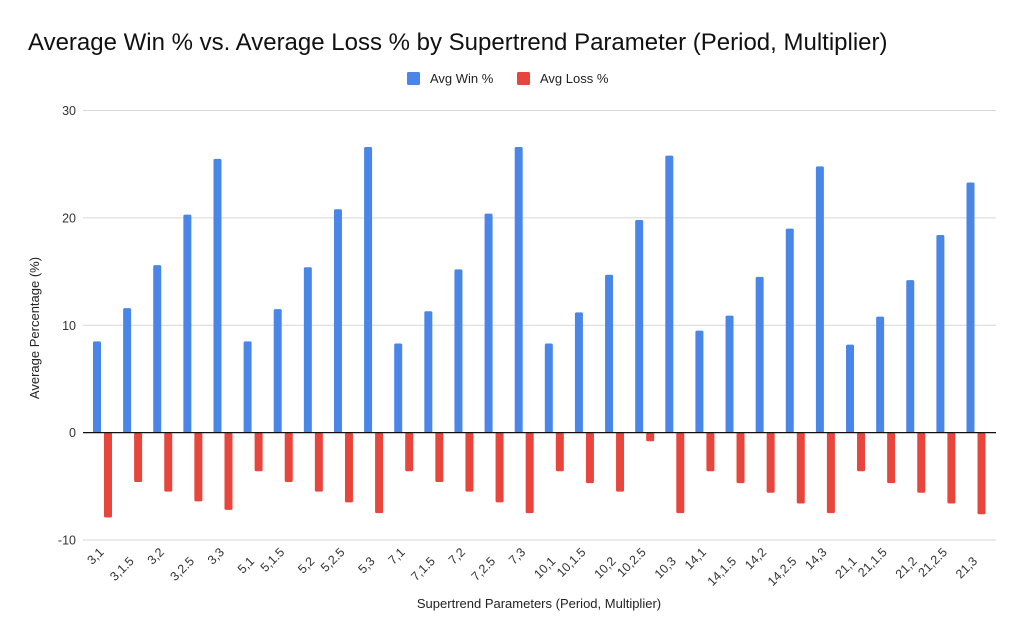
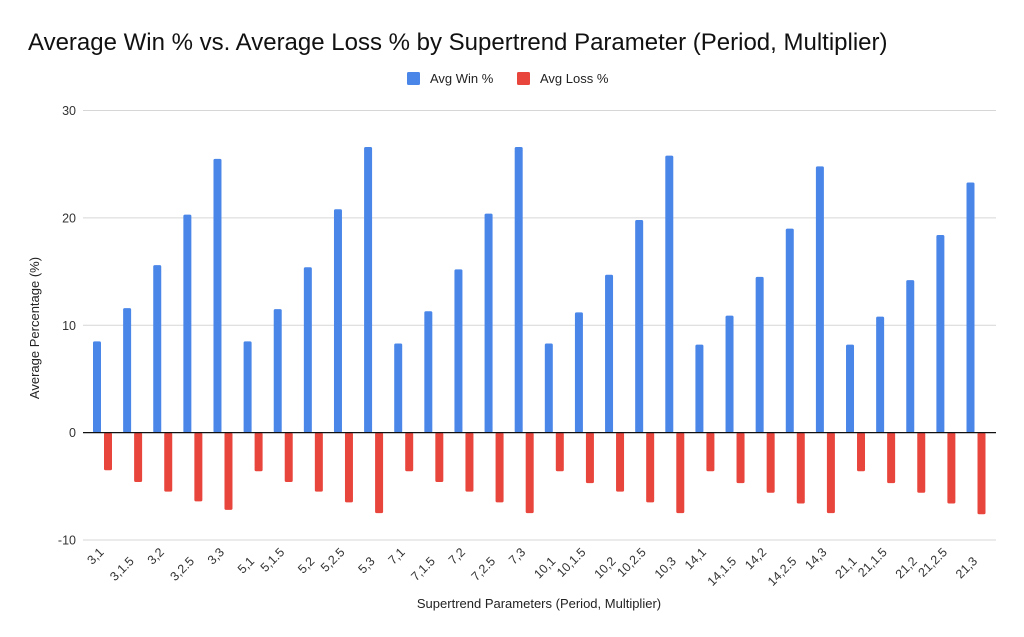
Avg Loss %/3,1: -7.9 -> -3.5
Avg Loss %/10,2.5: -0.8 -> -6.5
Avg Win %/14,1: 9.5 -> 8.2
